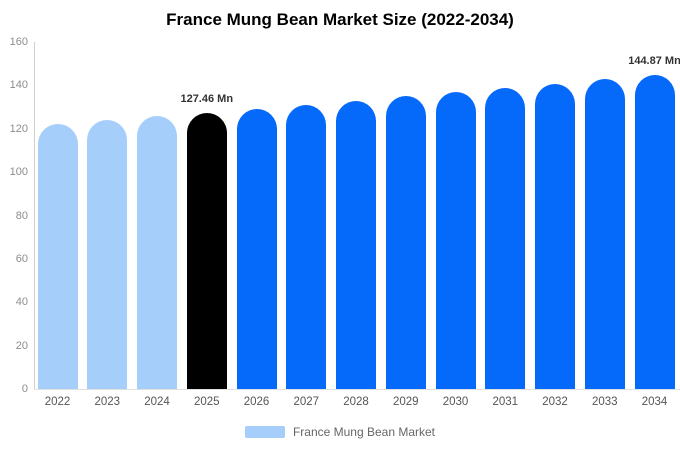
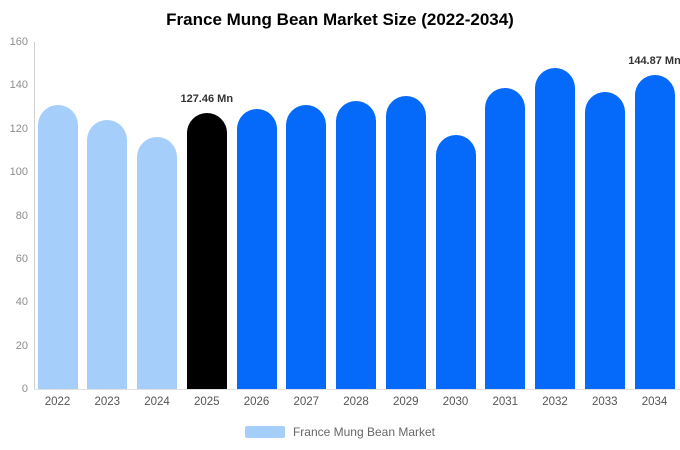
2022: 122 -> 131
2024: 126 -> 116
2030: 137 -> 117
2032: 141 -> 148
2033: 143 -> 137
